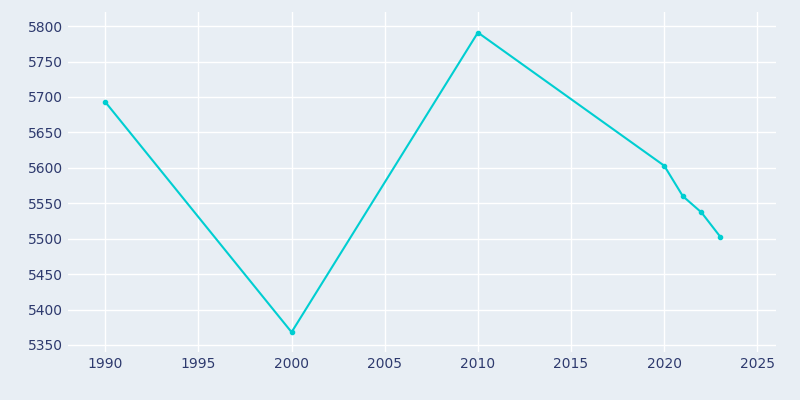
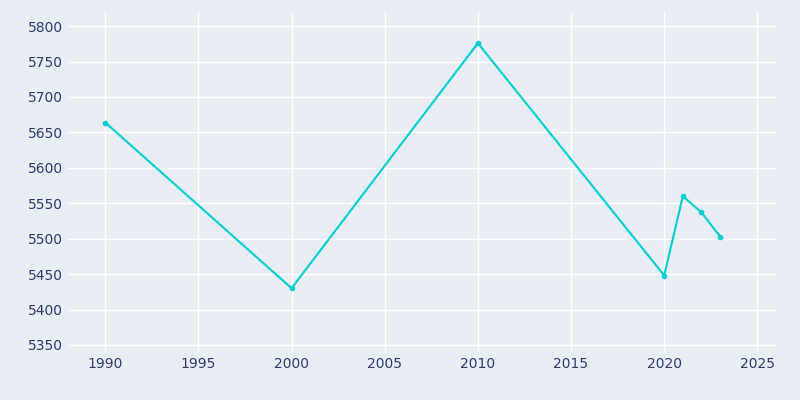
1990: 5693 -> 5664
2000: 5368 -> 5430
2010: 5791 -> 5776
2020: 5603 -> 5448
